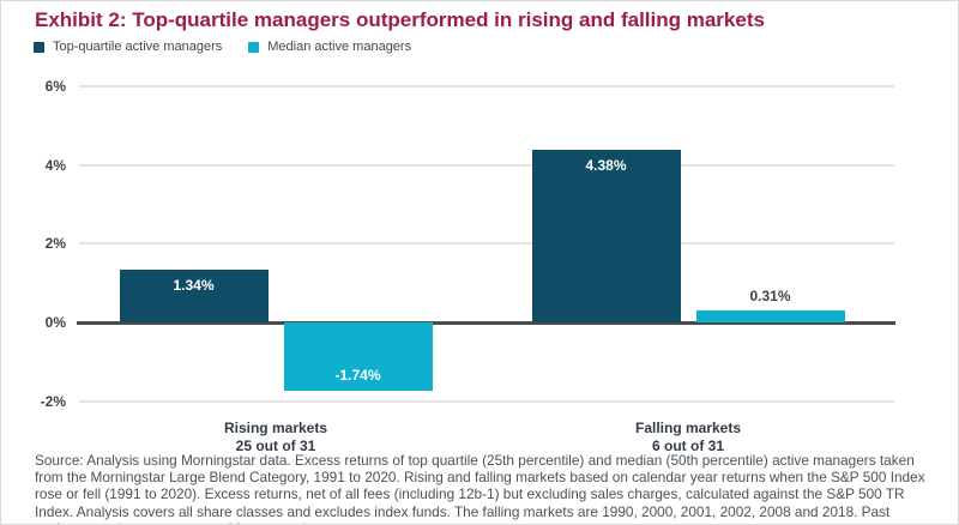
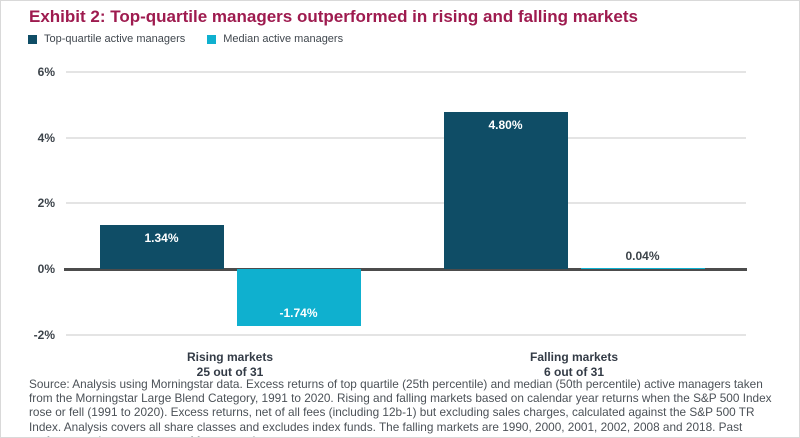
Top-quartile active managers/Falling markets: 4.38% -> 4.80%
Median active managers/Falling markets: 0.31% -> 0.04%
